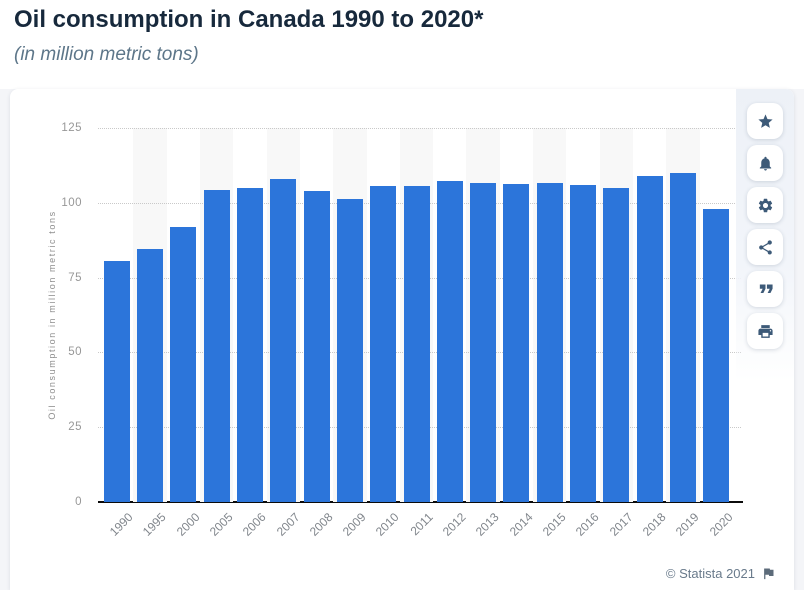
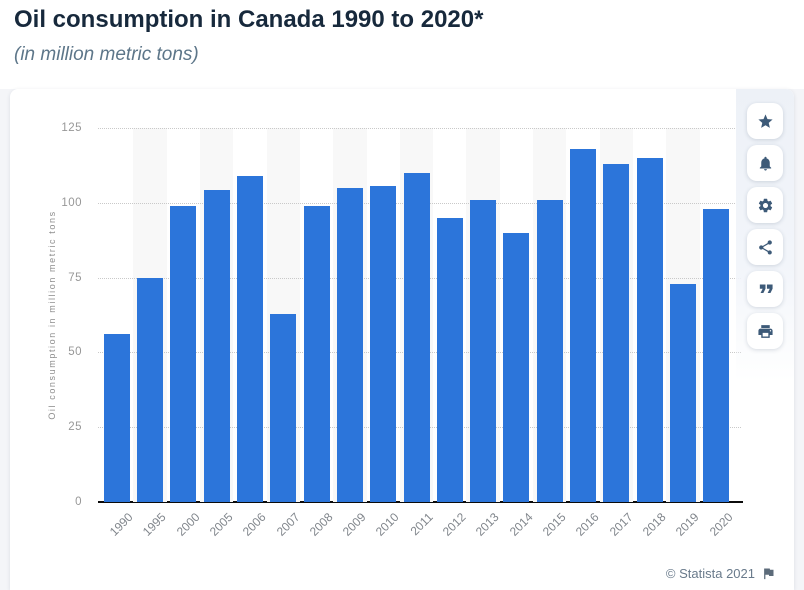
1990: 80 -> 56
1995: 85 -> 75
2000: 92 -> 99
2006: 105 -> 109
2007: 108 -> 63
2008: 104 -> 99
2009: 101 -> 105
2011: 106 -> 110
2012: 107 -> 95
2013: 107 -> 101
2014: 106 -> 90
2015: 106 -> 101
2016: 106 -> 118
2017: 105 -> 113
2018: 109 -> 115
2019: 110 -> 73
